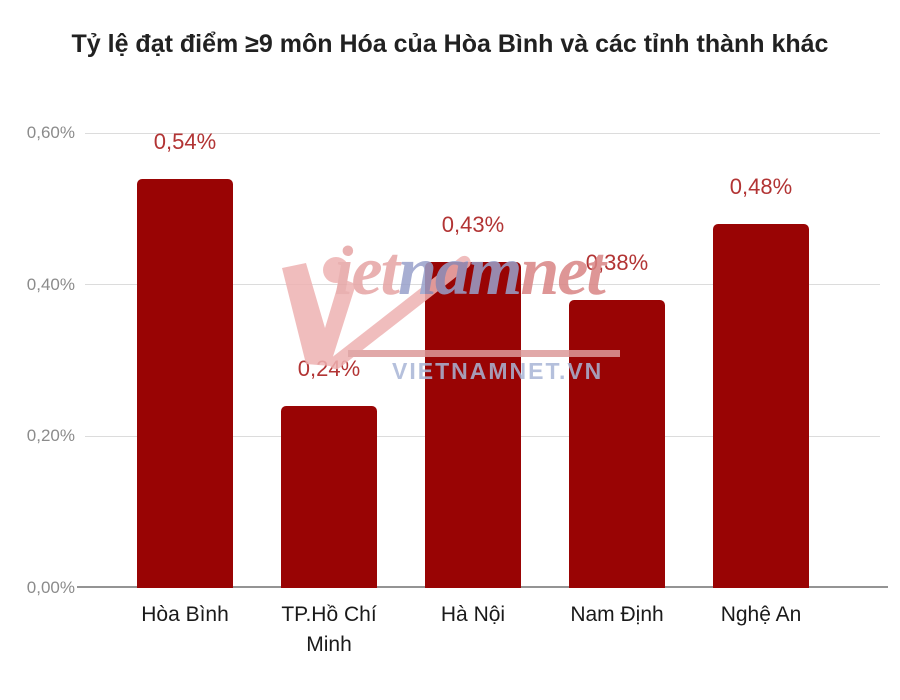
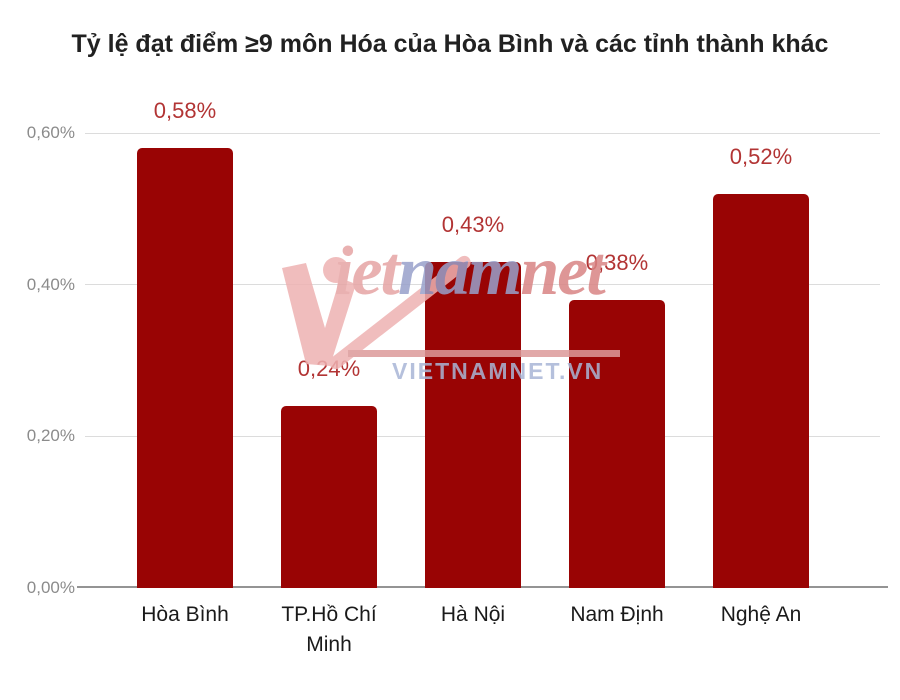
Hòa Bình: 0,54% -> 0,58%
Nghệ An: 0,48% -> 0,52%
